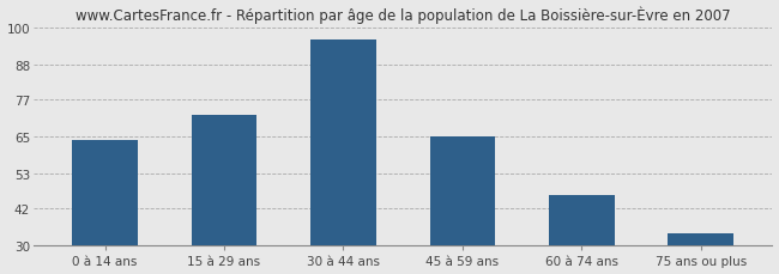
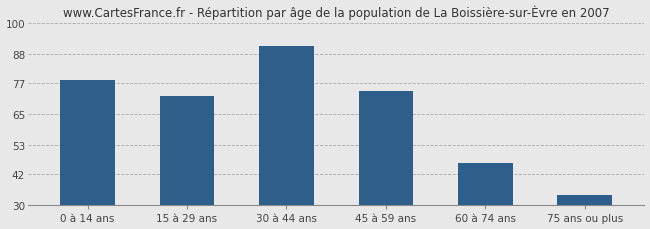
0 à 14 ans: 64 -> 78
30 à 44 ans: 96 -> 91
45 à 59 ans: 65 -> 74
